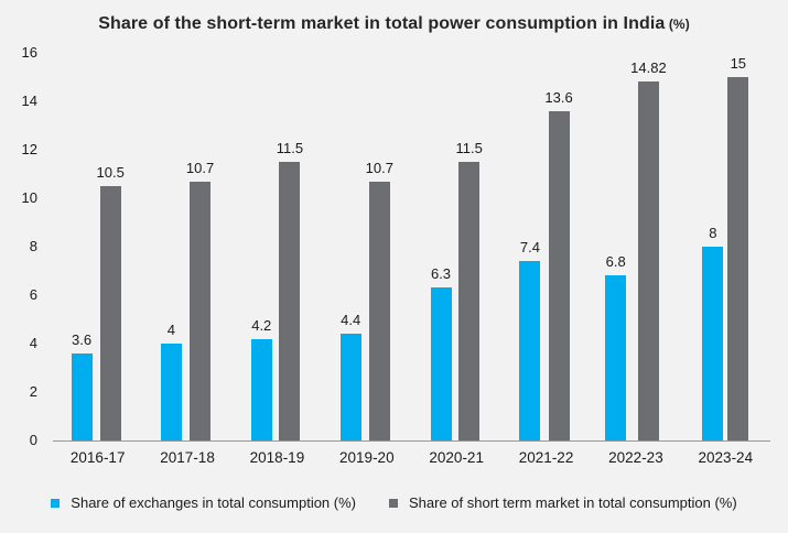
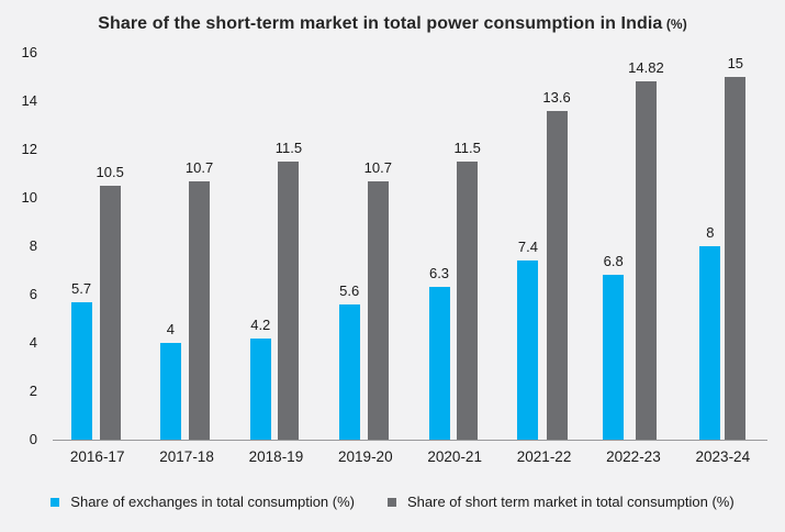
Share of exchanges in total consumption (%)/2016-17: 3.6 -> 5.7
Share of exchanges in total consumption (%)/2019-20: 4.4 -> 5.6
